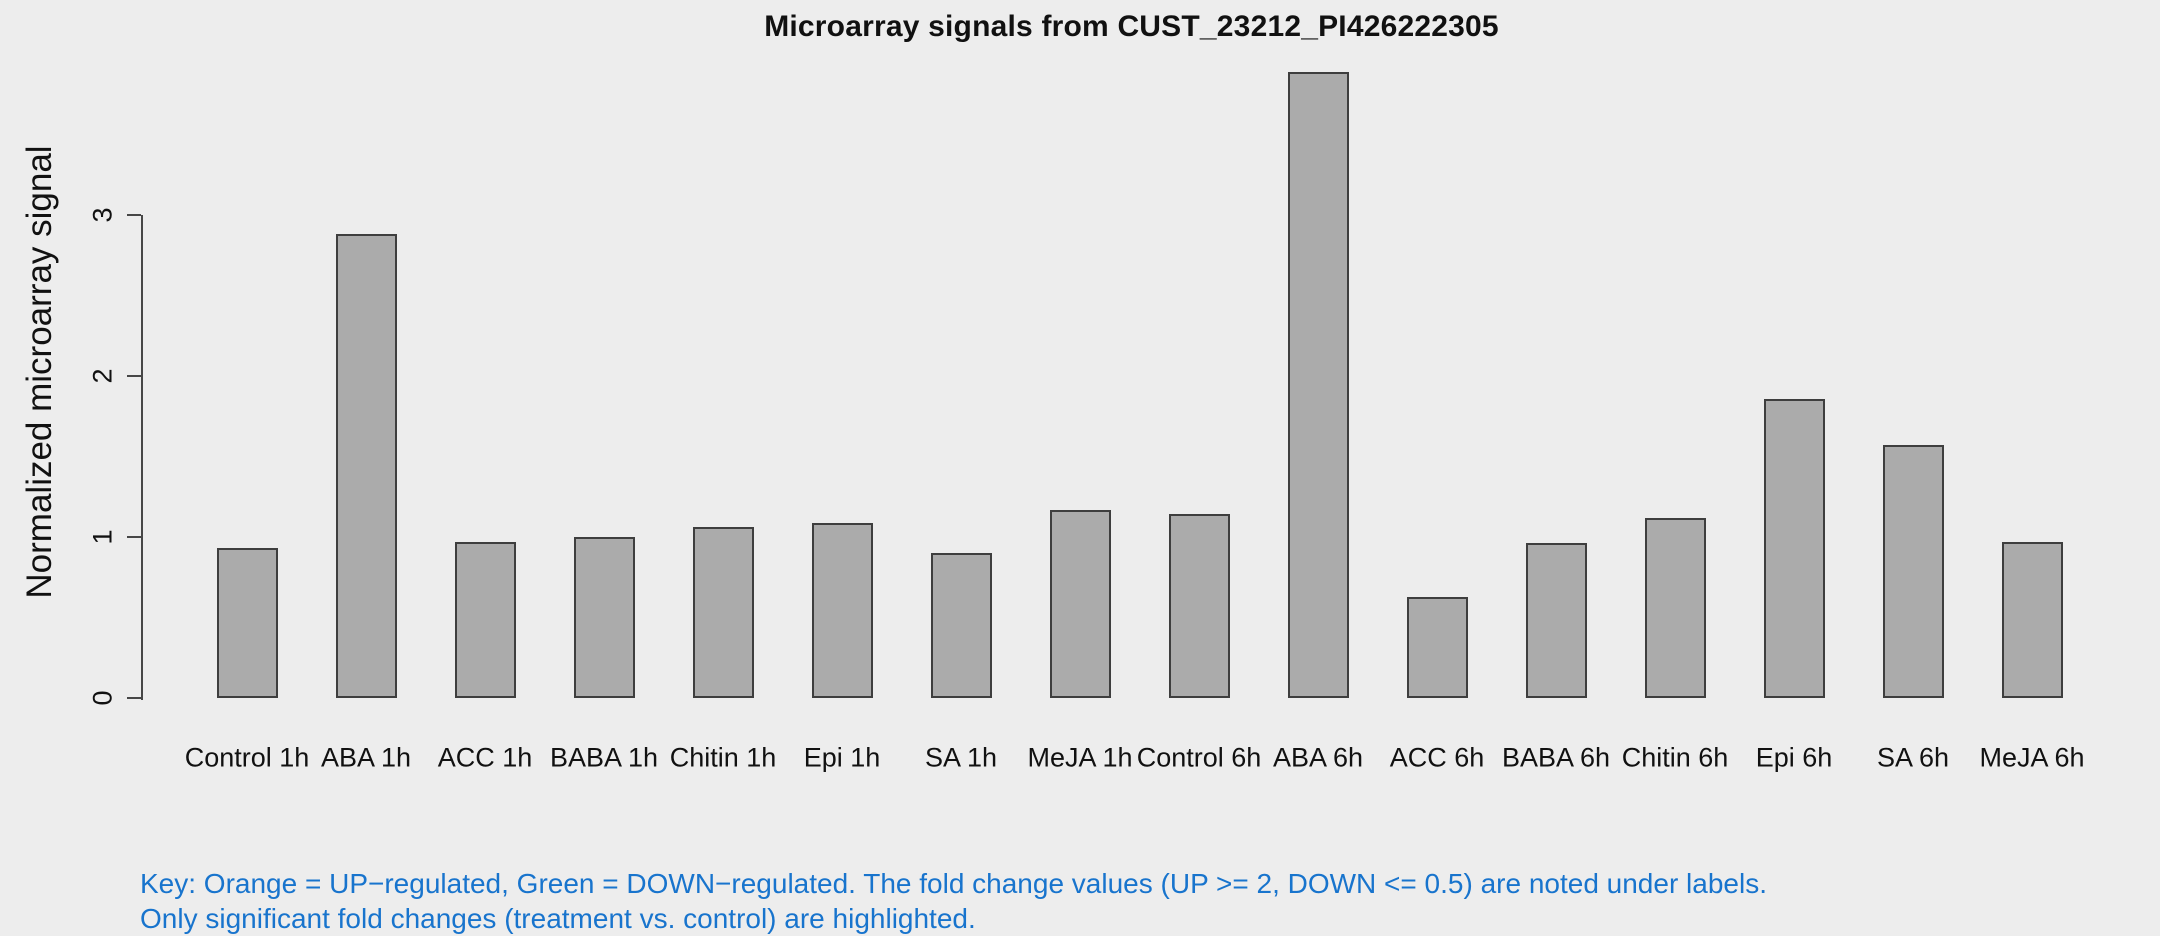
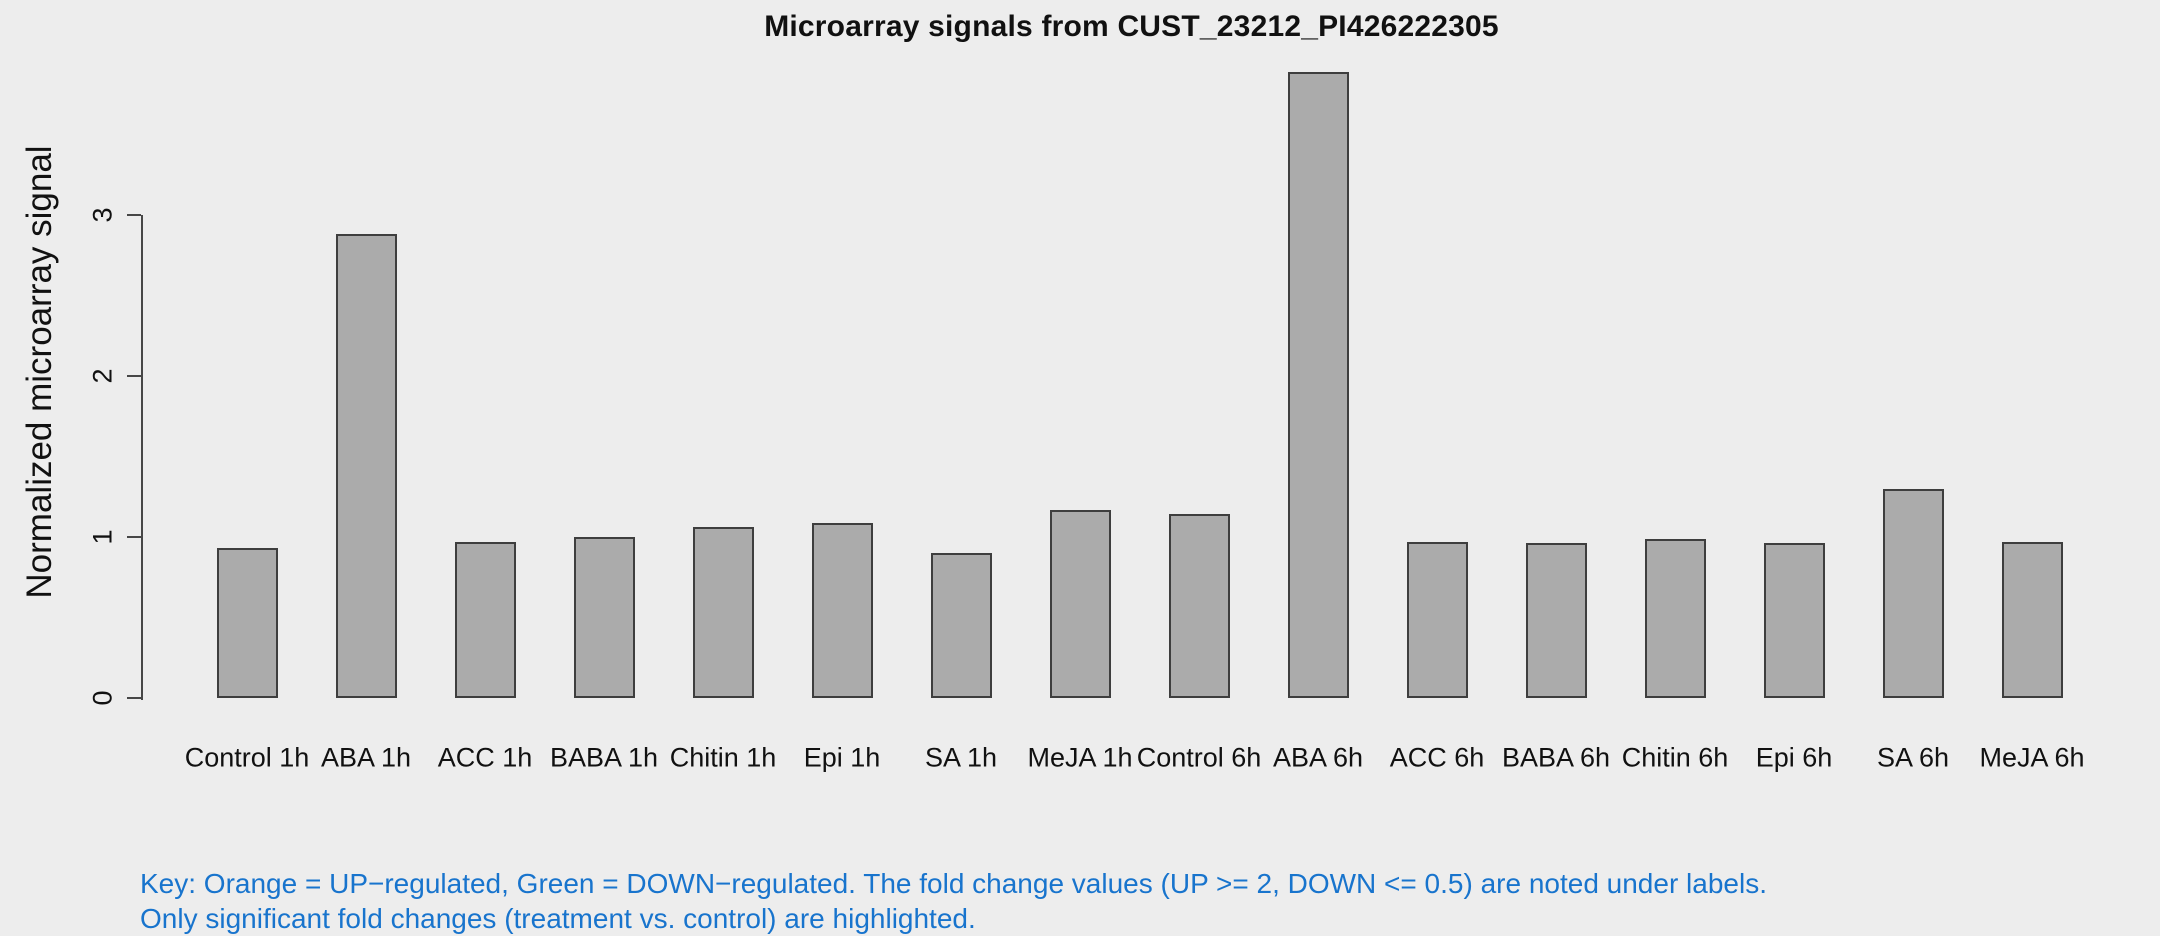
ACC 6h: 0.63 -> 0.97
Chitin 6h: 1.12 -> 0.99
Epi 6h: 1.86 -> 0.96
SA 6h: 1.57 -> 1.30
